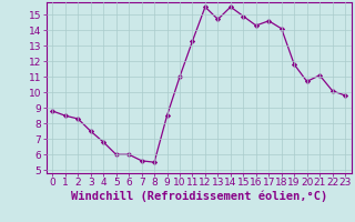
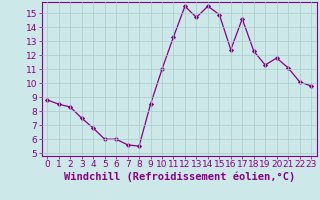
16: 14.3 -> 12.4
18: 14.1 -> 12.3
19: 11.8 -> 11.3
20: 10.7 -> 11.8
